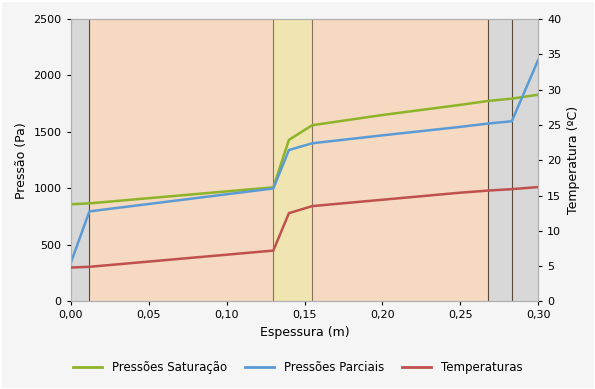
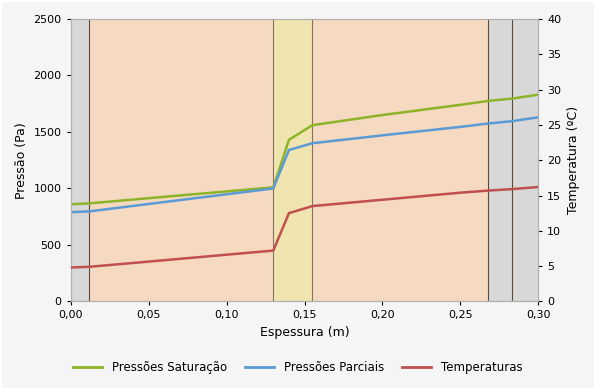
Pressões Parciais/0,00: 340 -> 790
Pressões Parciais/0,30: 2140 -> 1630
